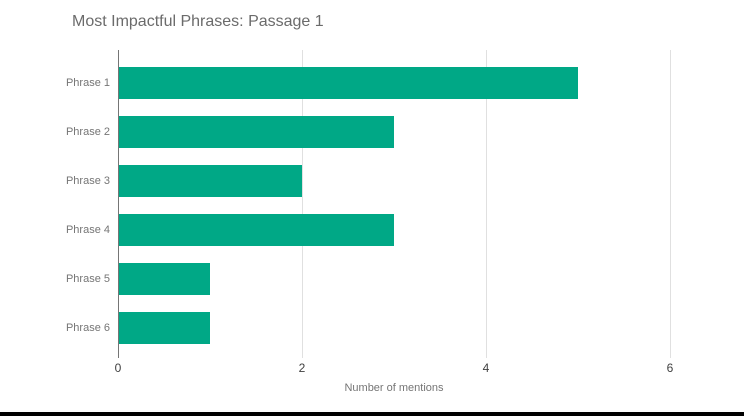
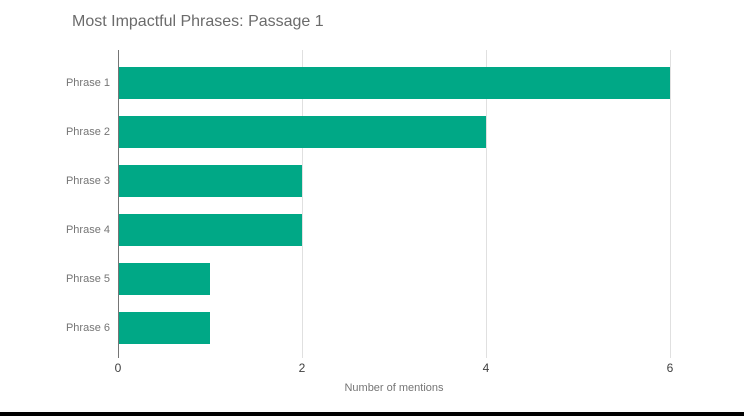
Phrase 1: 5 -> 6
Phrase 2: 3 -> 4
Phrase 4: 3 -> 2
